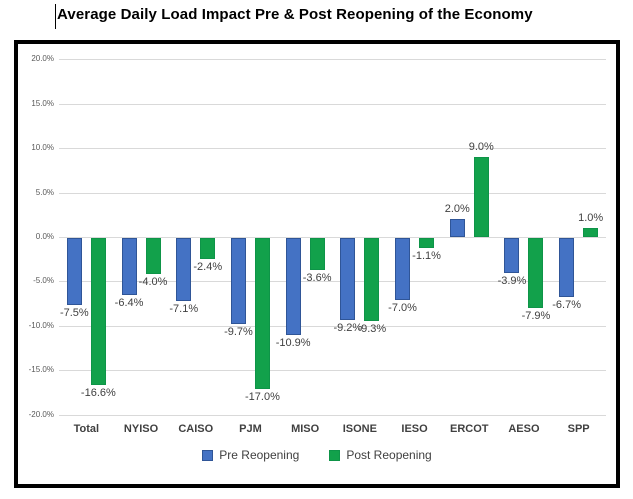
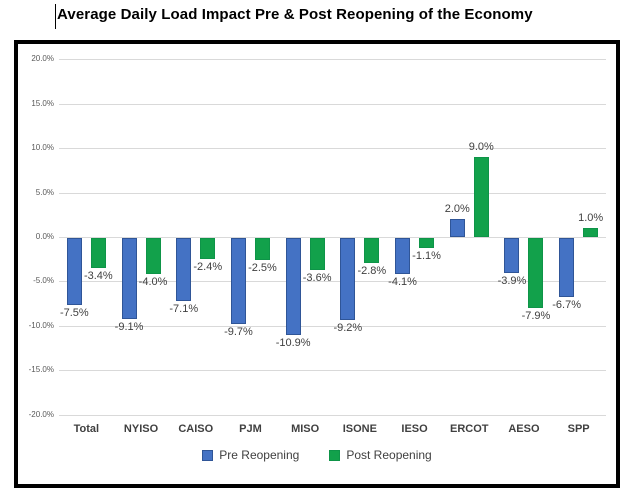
Post Reopening/Total: -16.6% -> -3.4%
Pre Reopening/NYISO: -6.4% -> -9.1%
Post Reopening/PJM: -17.0% -> -2.5%
Post Reopening/ISONE: -9.3% -> -2.8%
Pre Reopening/IESO: -7.0% -> -4.1%
